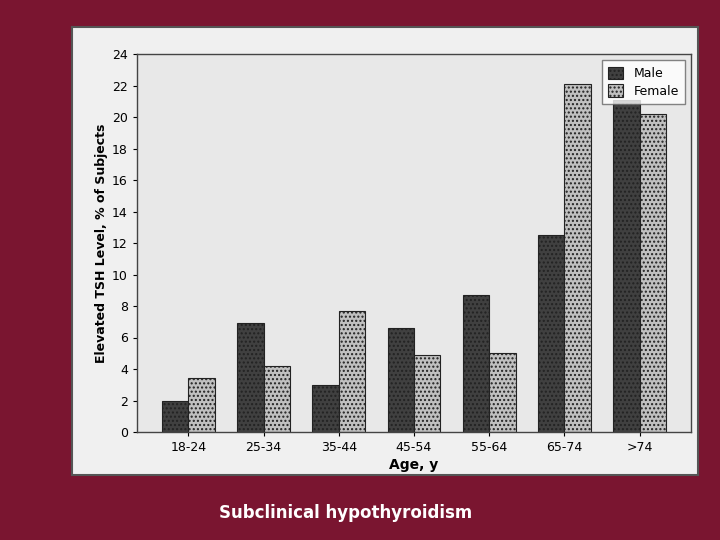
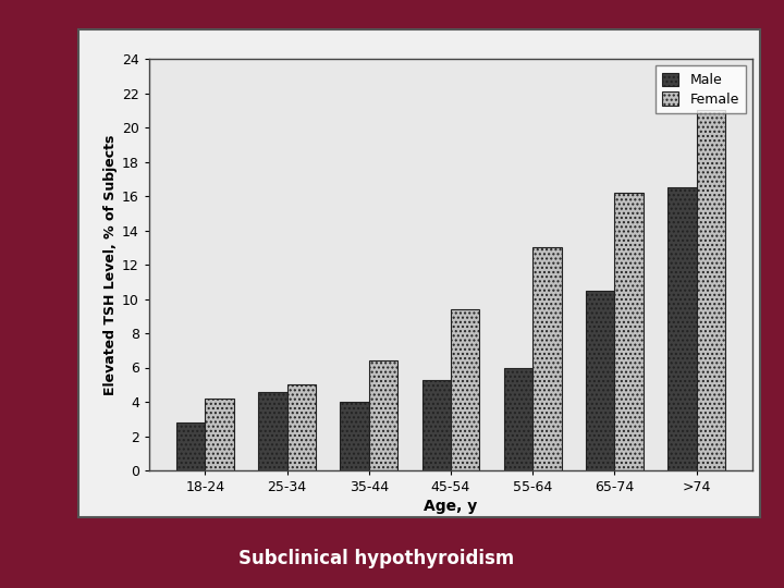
Male/18-24: 2.0 -> 2.8
Female/18-24: 3.4 -> 4.2
Male/25-34: 6.9 -> 4.6
Female/25-34: 4.2 -> 5.0
Male/35-44: 3.0 -> 4.0
Female/35-44: 7.7 -> 6.4
Male/45-54: 6.6 -> 5.3
Female/45-54: 4.9 -> 9.4
Male/55-64: 8.7 -> 6.0
Female/55-64: 5.0 -> 13.0
Male/65-74: 12.5 -> 10.5
Female/65-74: 22.1 -> 16.2
Male/>74: 21.1 -> 16.5
Female/>74: 20.2 -> 21.0
